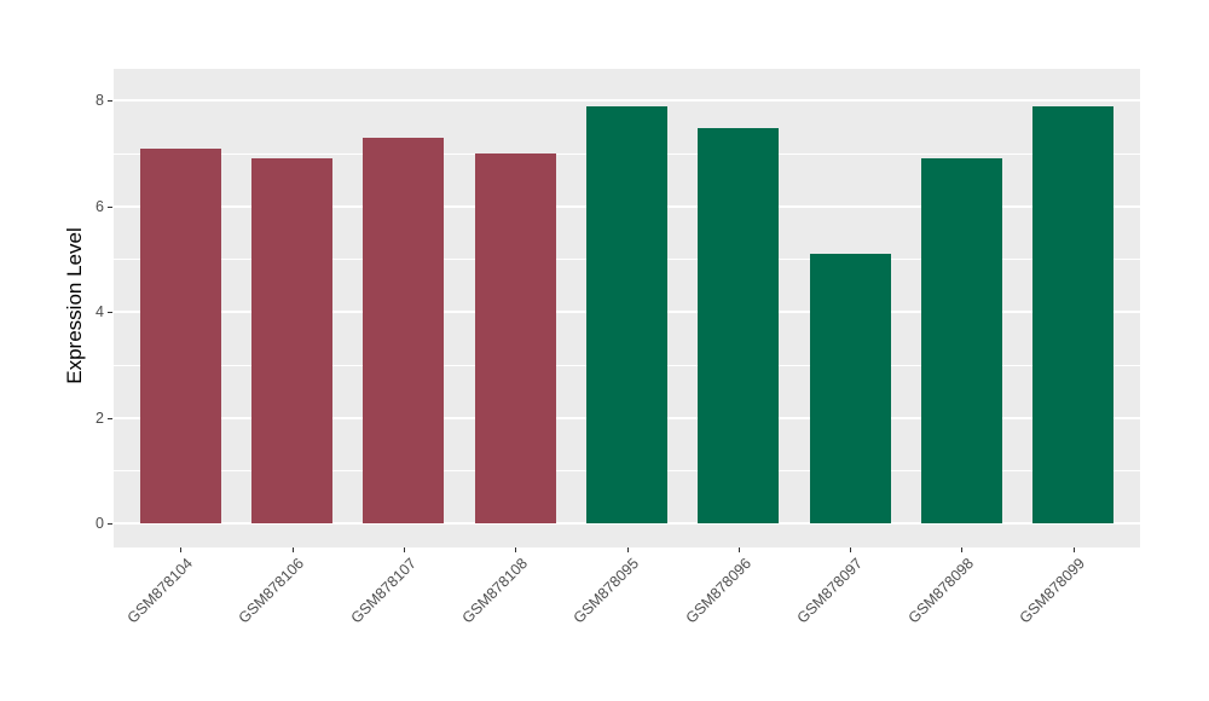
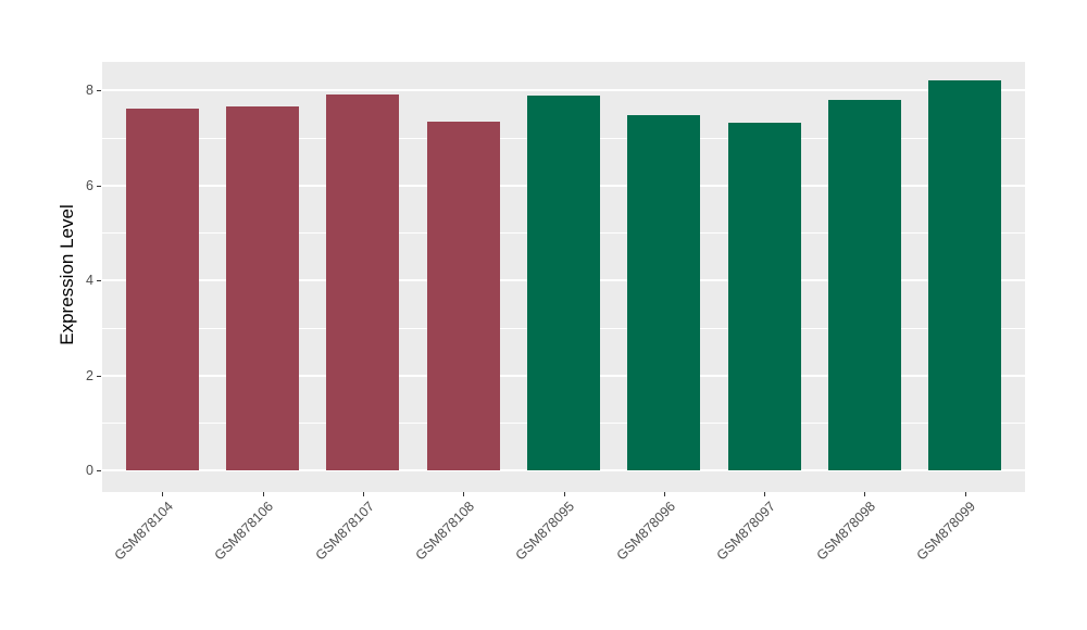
GSM878104: 7.1 -> 7.6
GSM878106: 6.9 -> 7.7
GSM878107: 7.3 -> 7.9
GSM878108: 7.0 -> 7.3
GSM878097: 5.1 -> 7.3
GSM878098: 6.9 -> 7.8
GSM878099: 7.9 -> 8.2
